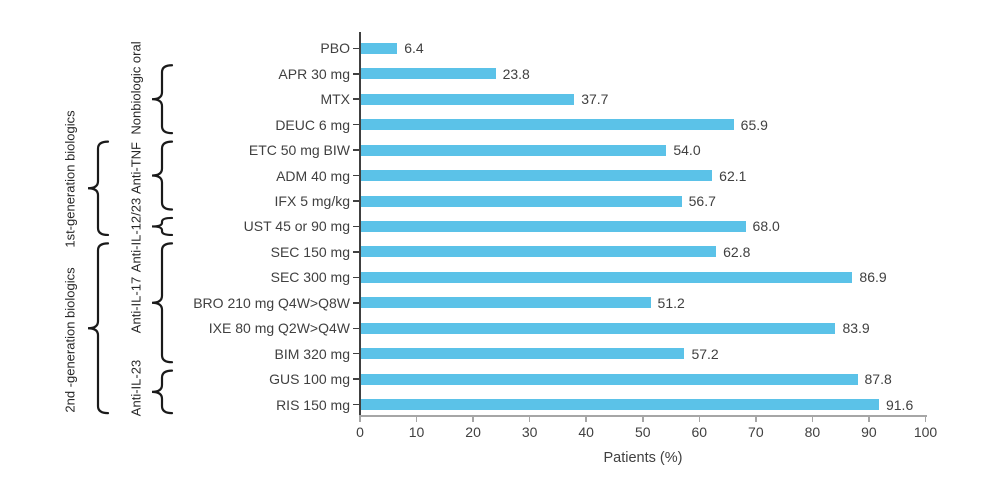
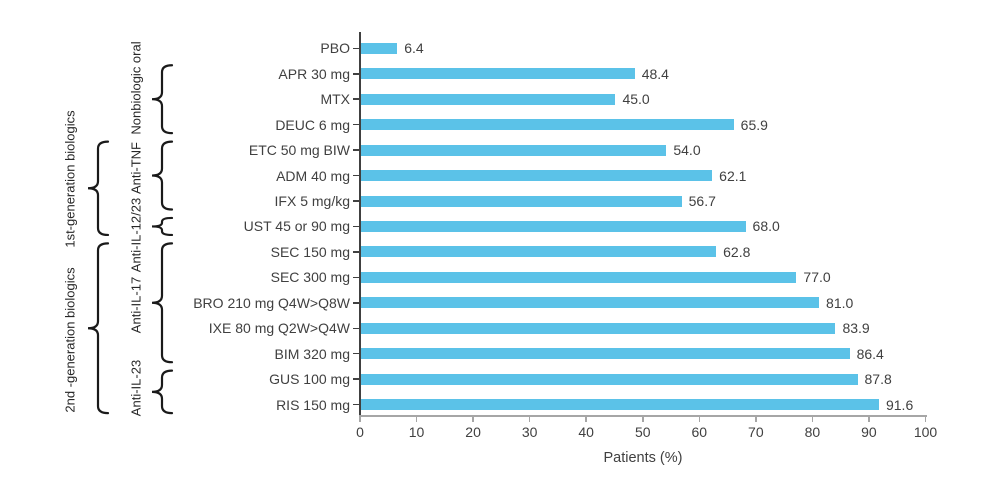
APR 30 mg: 23.8 -> 48.4
MTX: 37.7 -> 45.0
SEC 300 mg: 86.9 -> 77.0
BRO 210 mg Q4W>Q8W: 51.2 -> 81.0
BIM 320 mg: 57.2 -> 86.4
